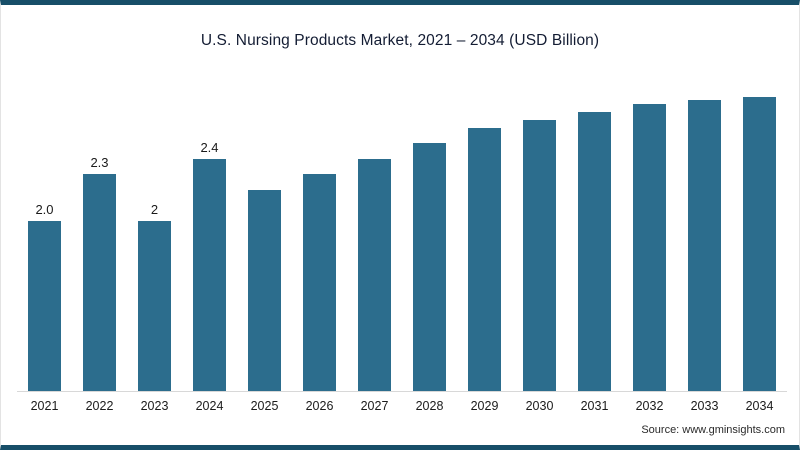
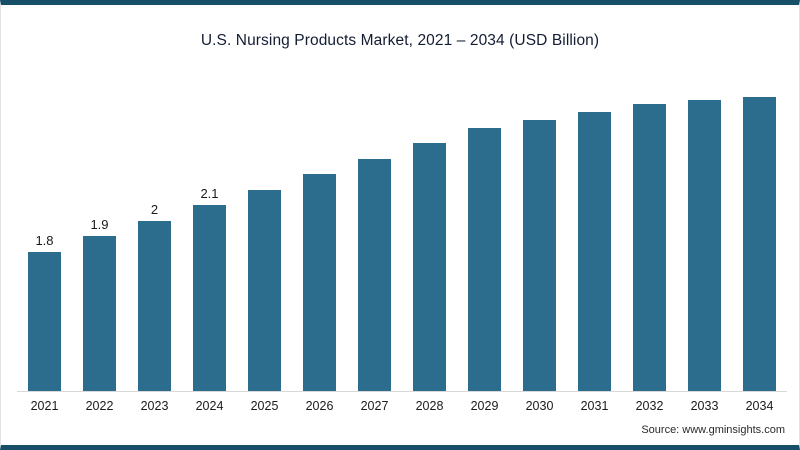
2021: 2.0 -> 1.8
2022: 2.3 -> 1.9
2024: 2.4 -> 2.1
